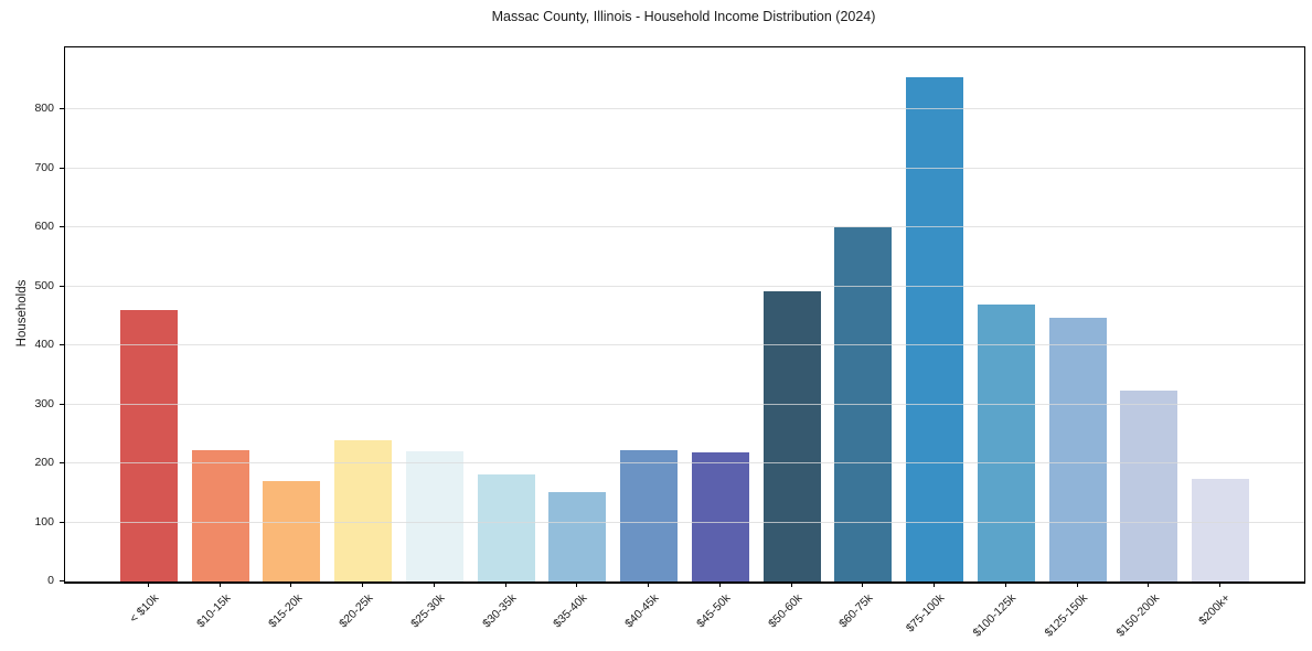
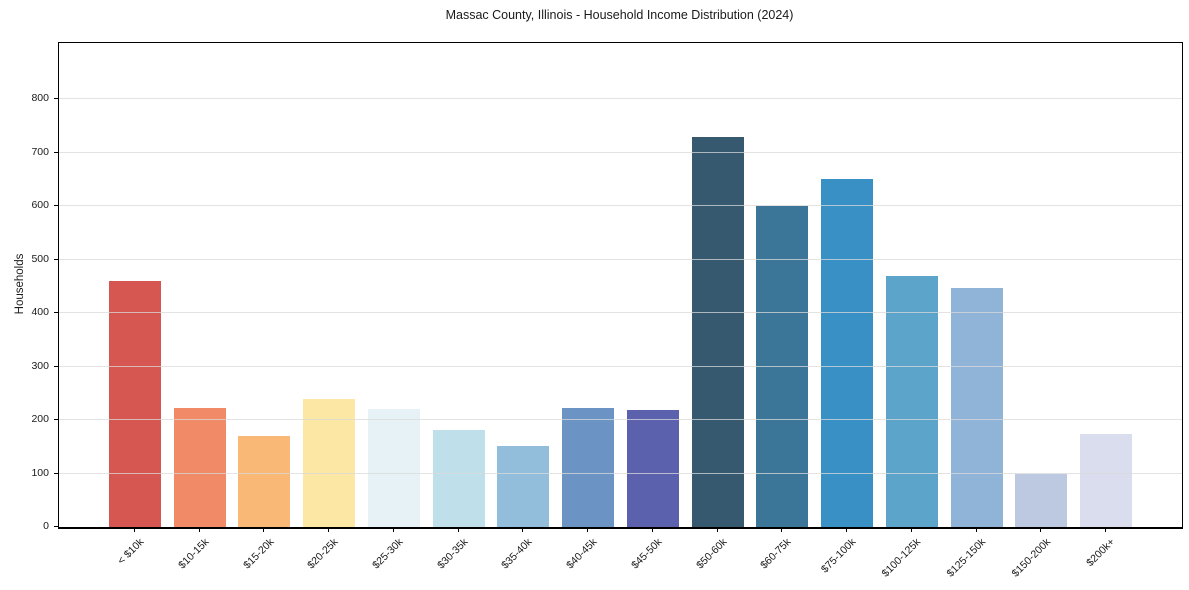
$50-60k: 490 -> 730
$75-100k: 860 -> 650
$150-200k: 320 -> 100
